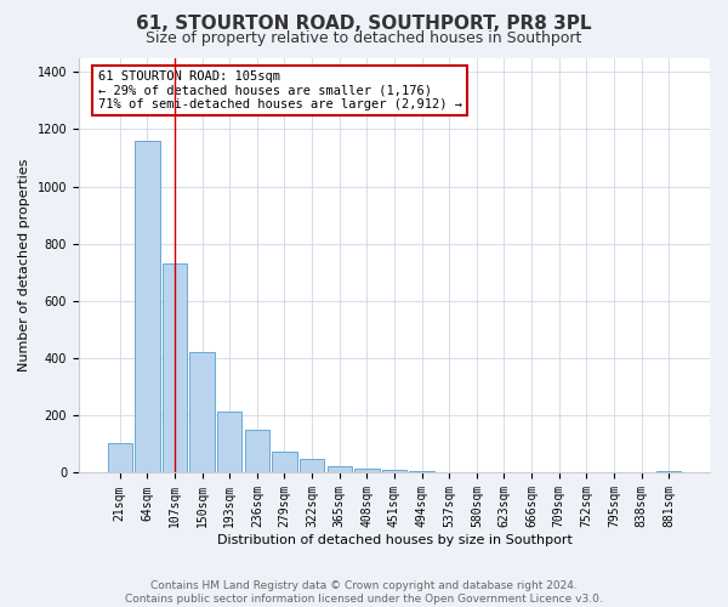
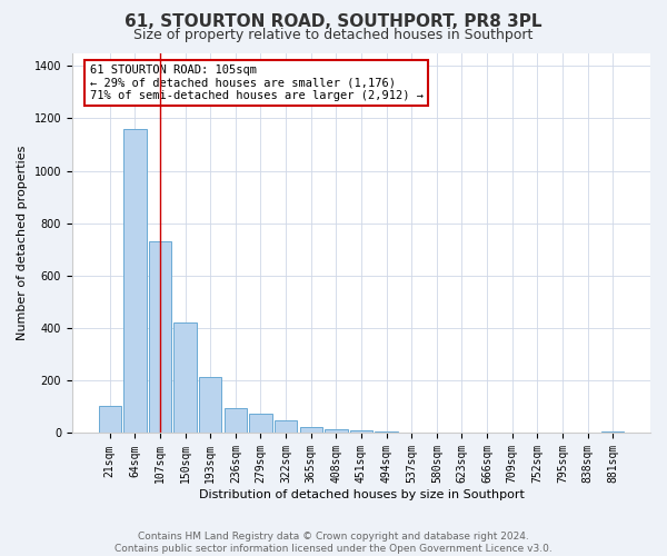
236sqm: 150 -> 95
